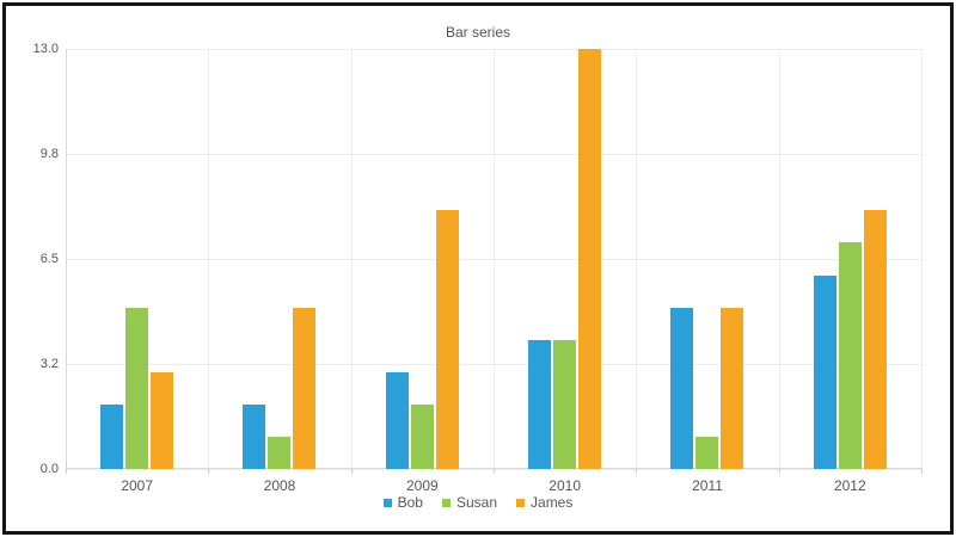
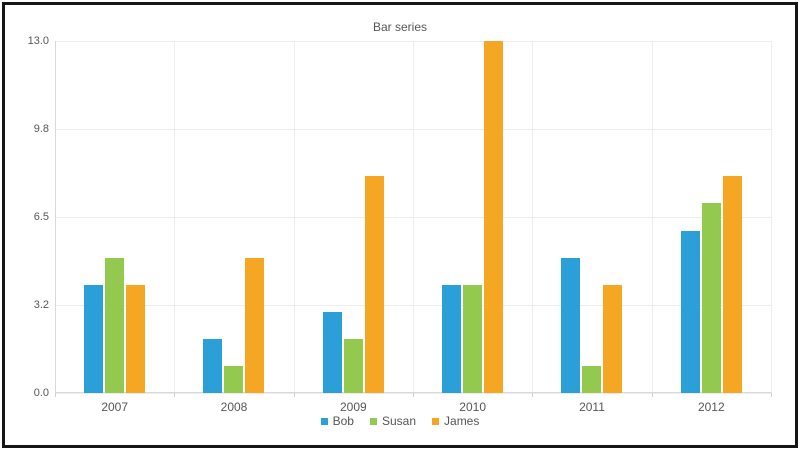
Bob/2007: 2 -> 4
James/2007: 3 -> 4
James/2011: 5 -> 4
